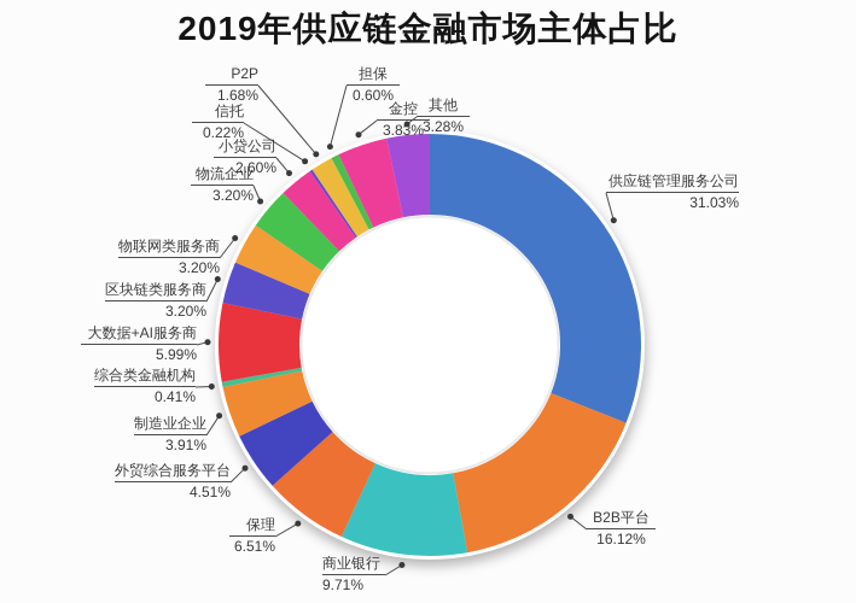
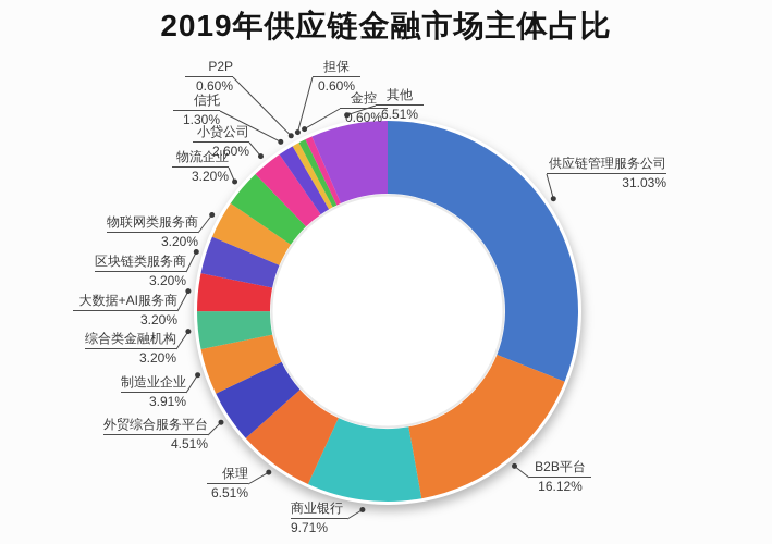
综合类金融机构: 0.41% -> 3.20%
大数据+AI服务商: 5.99% -> 3.20%
信托: 0.22% -> 1.30%
P2P: 1.68% -> 0.60%
金控: 3.83% -> 0.60%
其他: 3.28% -> 6.51%
